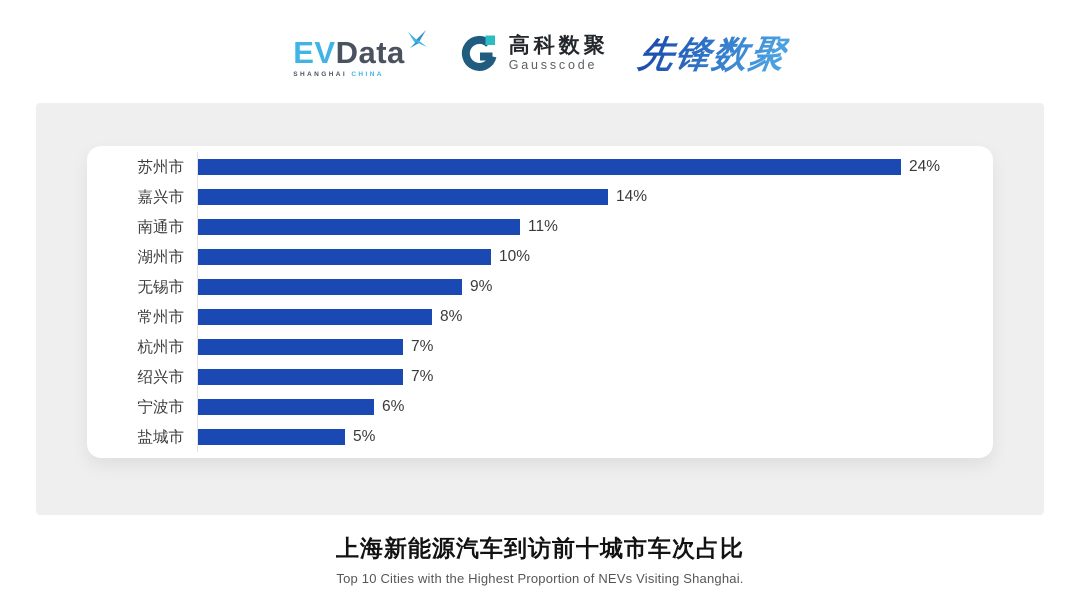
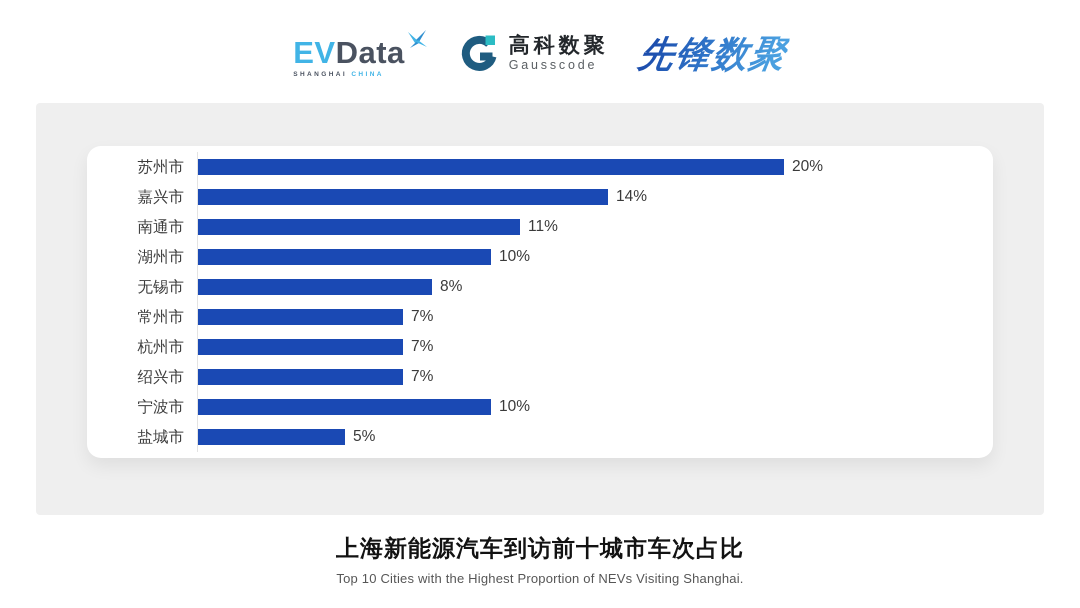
苏州市: 24% -> 20%
无锡市: 9% -> 8%
常州市: 8% -> 7%
宁波市: 6% -> 10%
